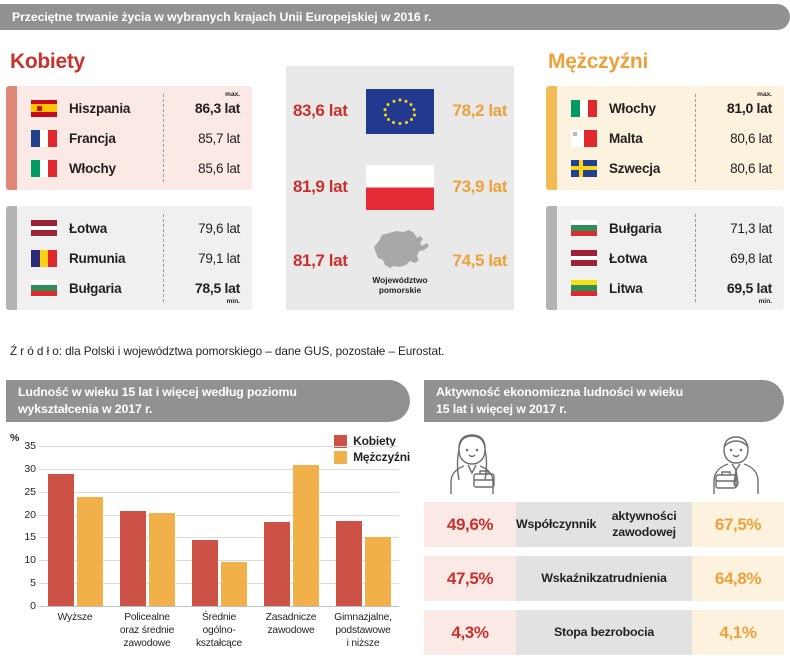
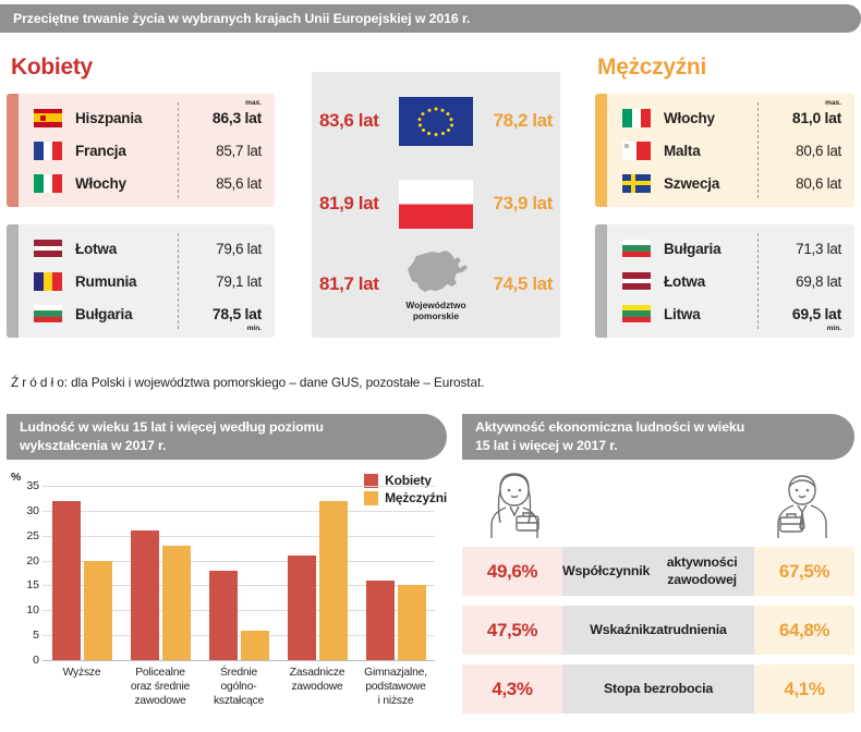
Kobiety/Wyższe: 29 -> 32
Mężczyźni/Wyższe: 24 -> 20
Kobiety/Policealne oraz średnie zawodowe: 21 -> 26
Mężczyźni/Policealne oraz średnie zawodowe: 20 -> 23
Kobiety/Średnie ogólno-kształcące: 14 -> 18
Mężczyźni/Średnie ogólno-kształcące: 10 -> 6
Kobiety/Zasadnicze zawodowe: 18 -> 21
Mężczyźni/Zasadnicze zawodowe: 31 -> 32
Kobiety/Gimnazjalne, podstawowe i niższe: 19 -> 16
